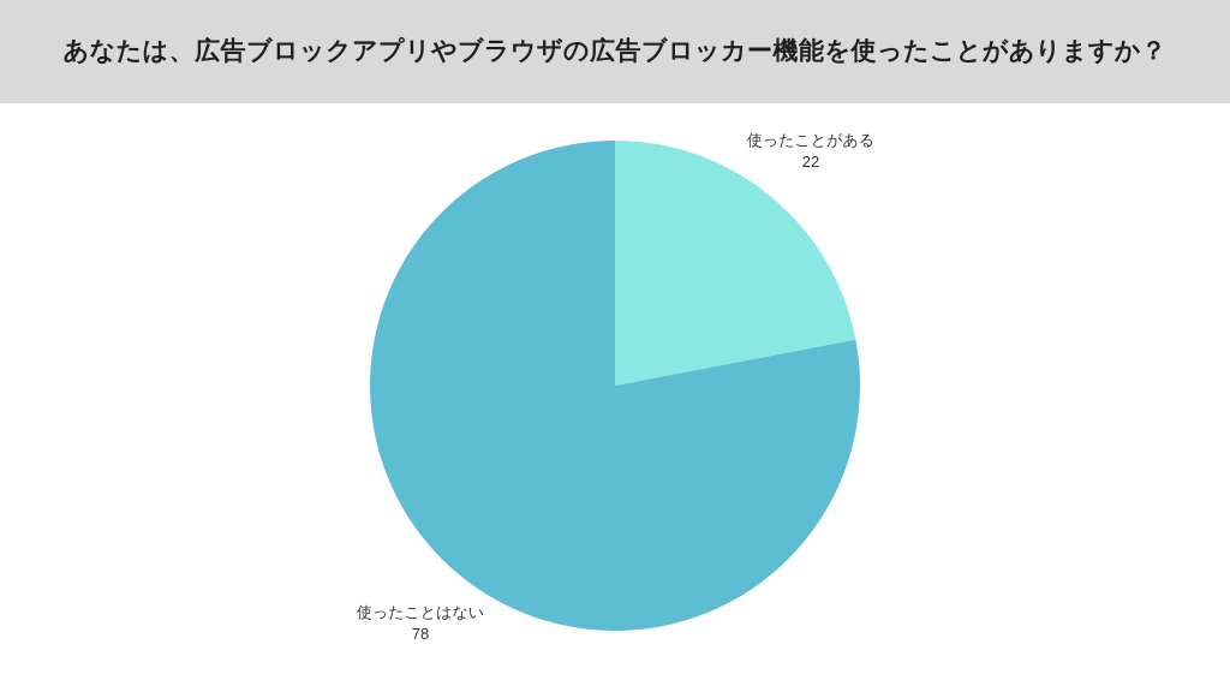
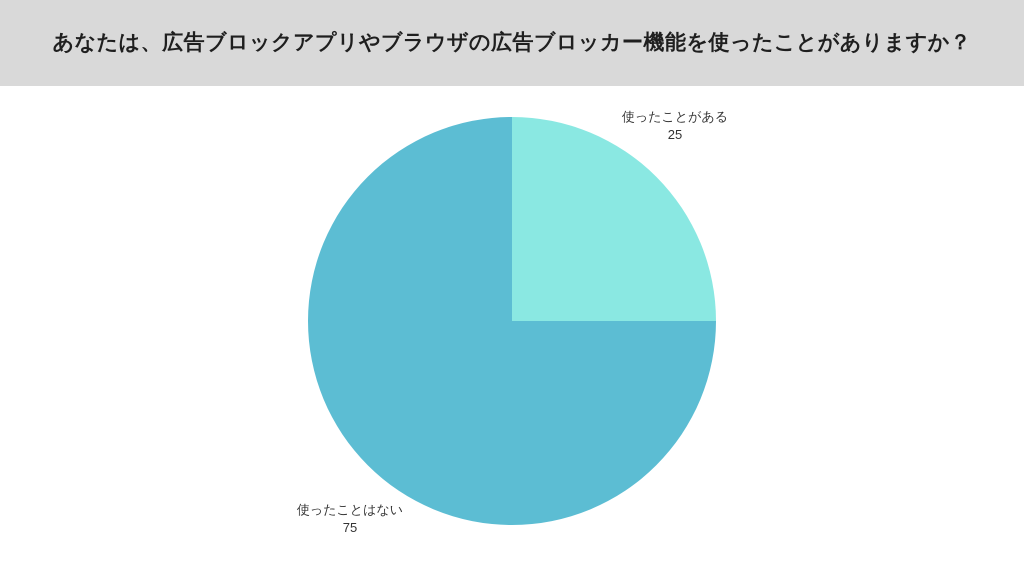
使ったことがある: 22 -> 25
使ったことはない: 78 -> 75
